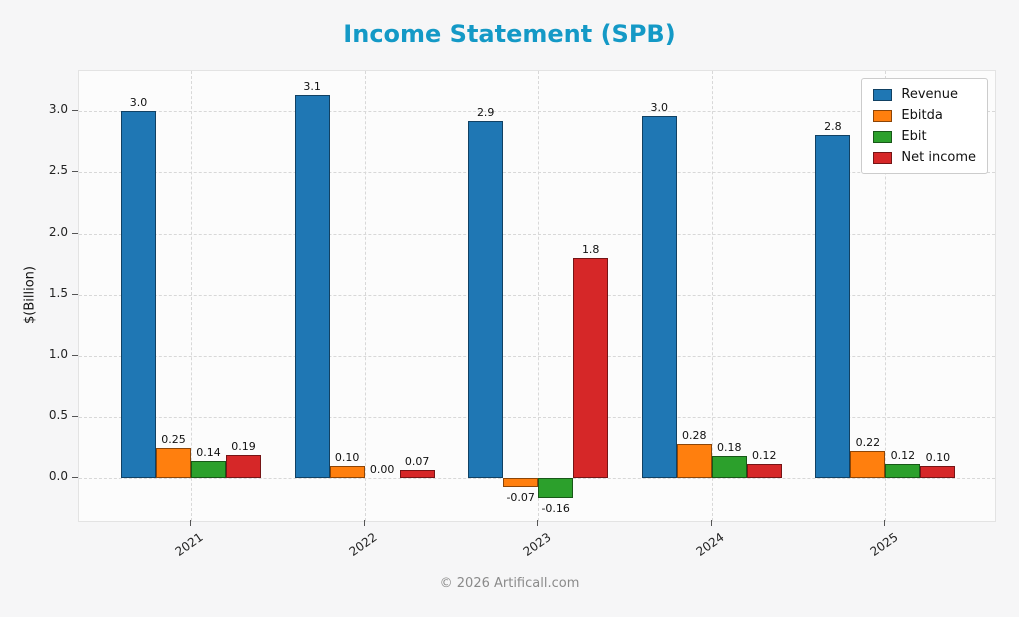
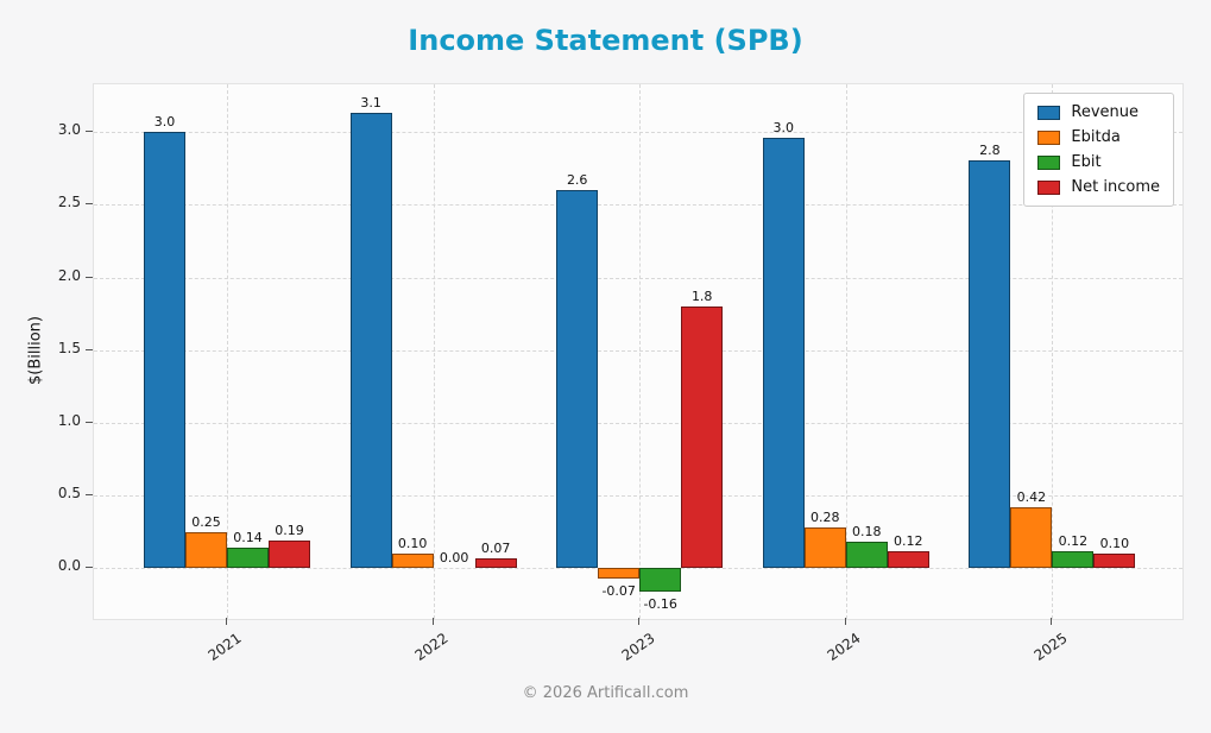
Revenue/2023: 2.9 -> 2.6
Ebitda/2025: 0.22 -> 0.42
